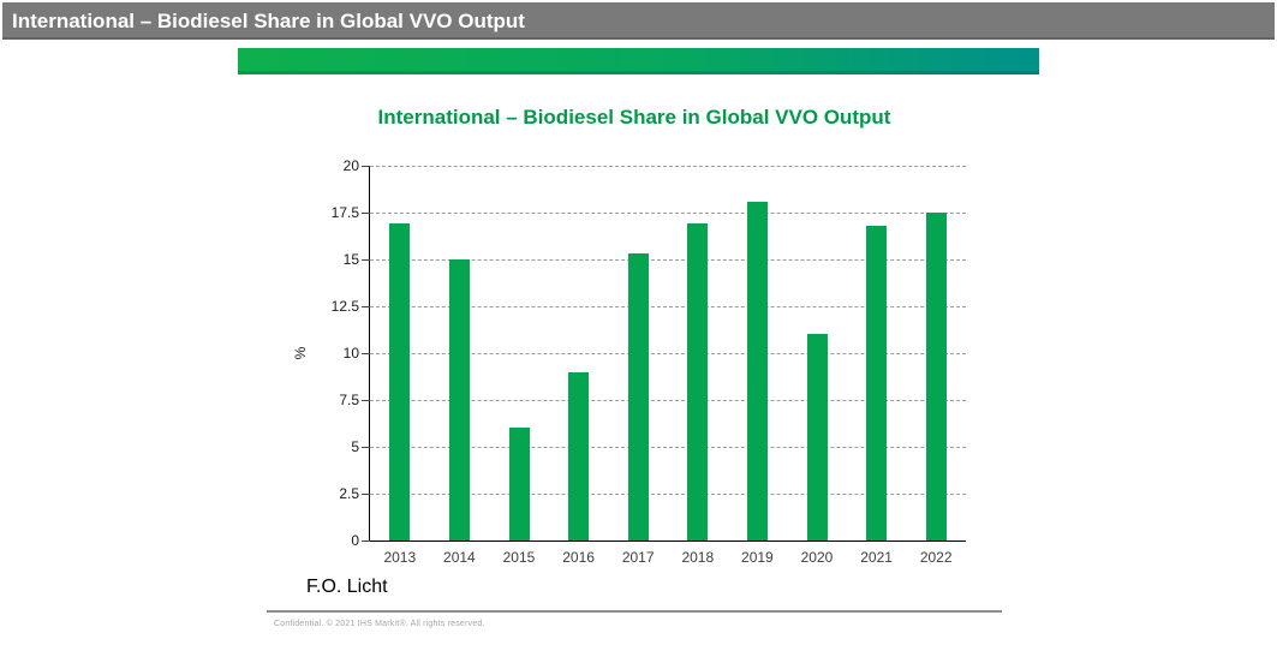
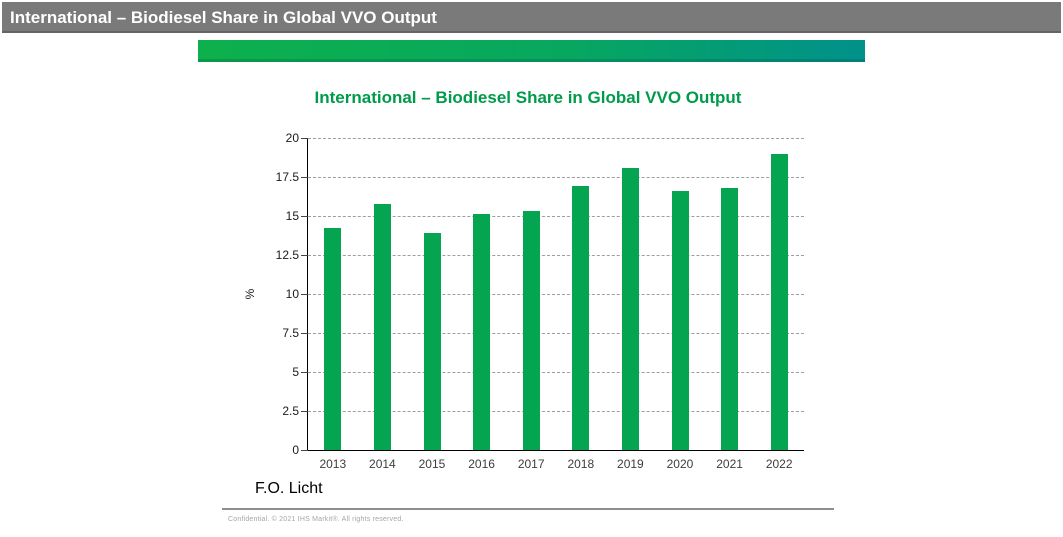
2013: 16.9 -> 14.2
2014: 15.0 -> 15.8
2015: 6.0 -> 13.9
2016: 9.0 -> 15.1
2020: 11.0 -> 16.6
2022: 17.5 -> 19.0
